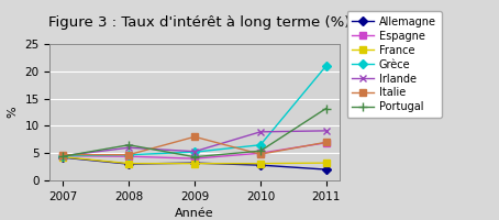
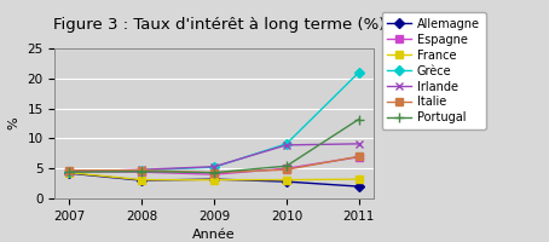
Irlande/2008: 6.0 -> 4.8
Portugal/2008: 6.5 -> 4.5
Italie/2009: 8.0 -> 4.3
Grèce/2010: 6.5 -> 9.1
